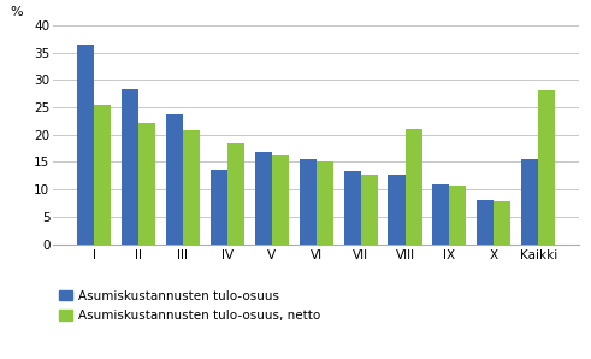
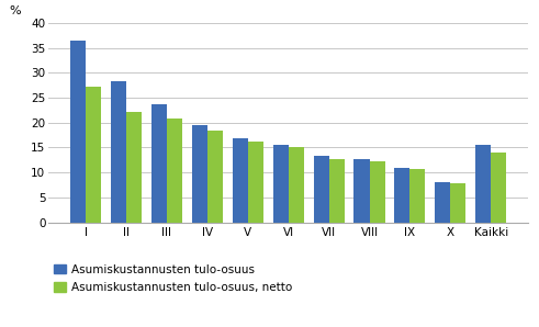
Asumiskustannusten tulo-osuus, netto/I: 25.5 -> 27.3
Asumiskustannusten tulo-osuus/IV: 13.5 -> 19.6
Asumiskustannusten tulo-osuus, netto/VIII: 21.0 -> 12.2
Asumiskustannusten tulo-osuus, netto/Kaikki: 28.0 -> 14.0
